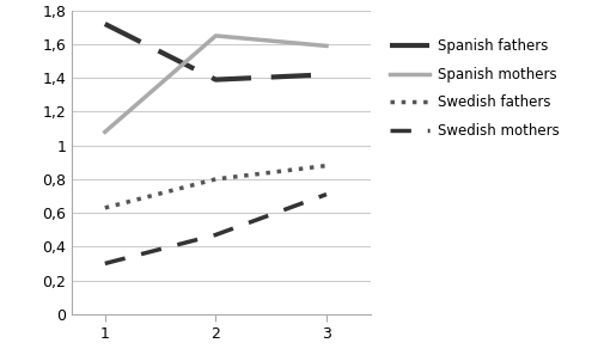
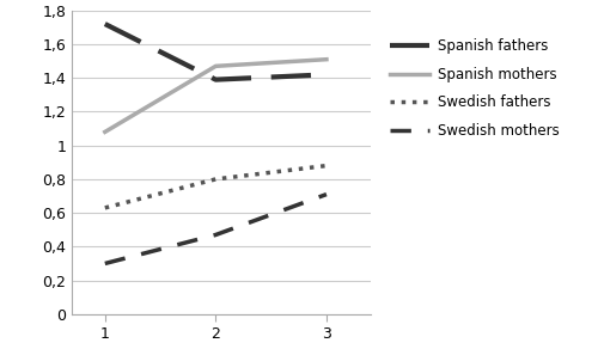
Spanish mothers/2: 1,65 -> 1,47
Spanish mothers/3: 1,59 -> 1,51
